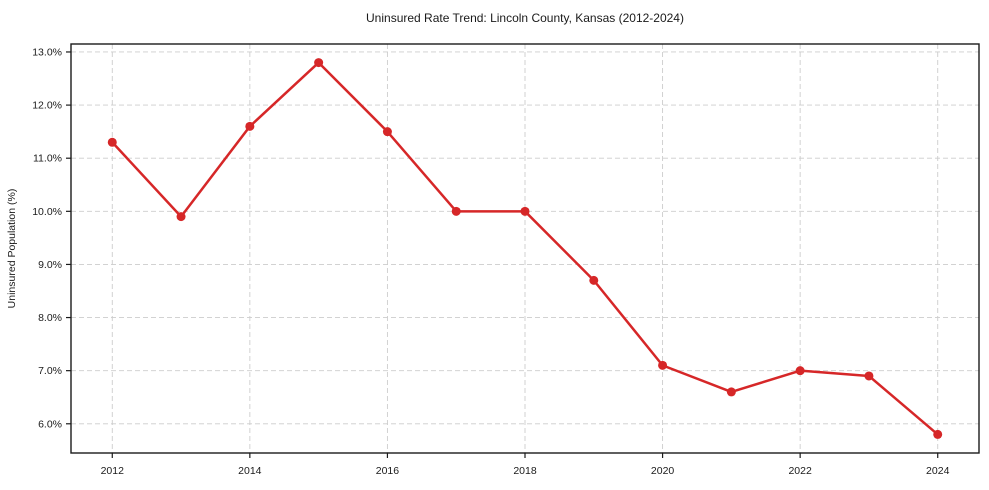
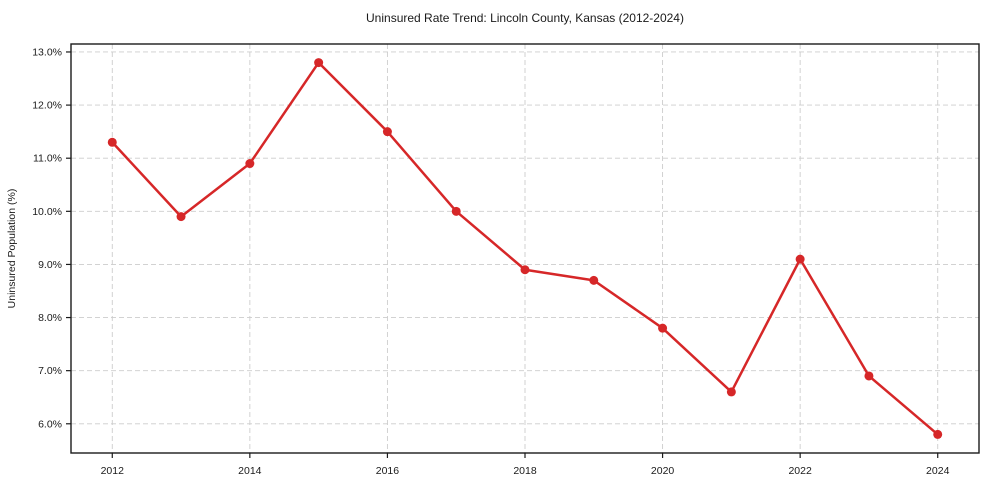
2014: 11.6% -> 10.9%
2018: 10.0% -> 8.9%
2020: 7.1% -> 7.8%
2022: 7.0% -> 9.1%
